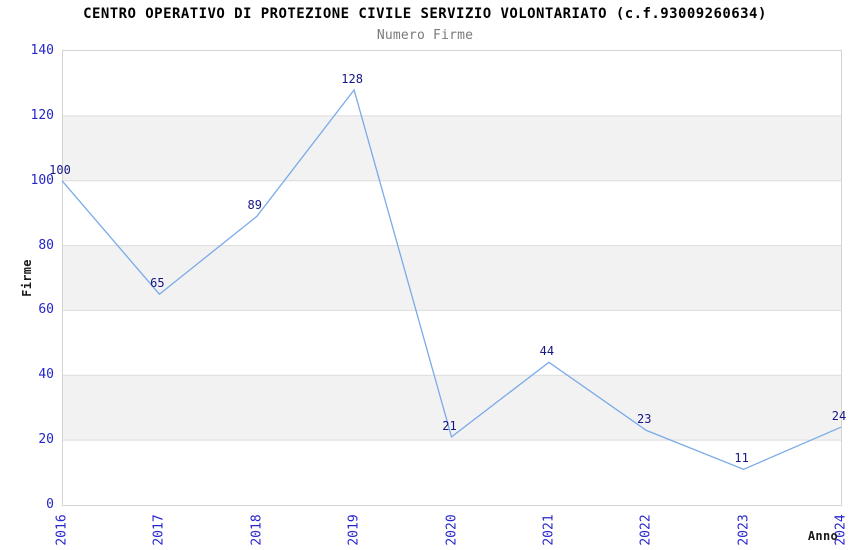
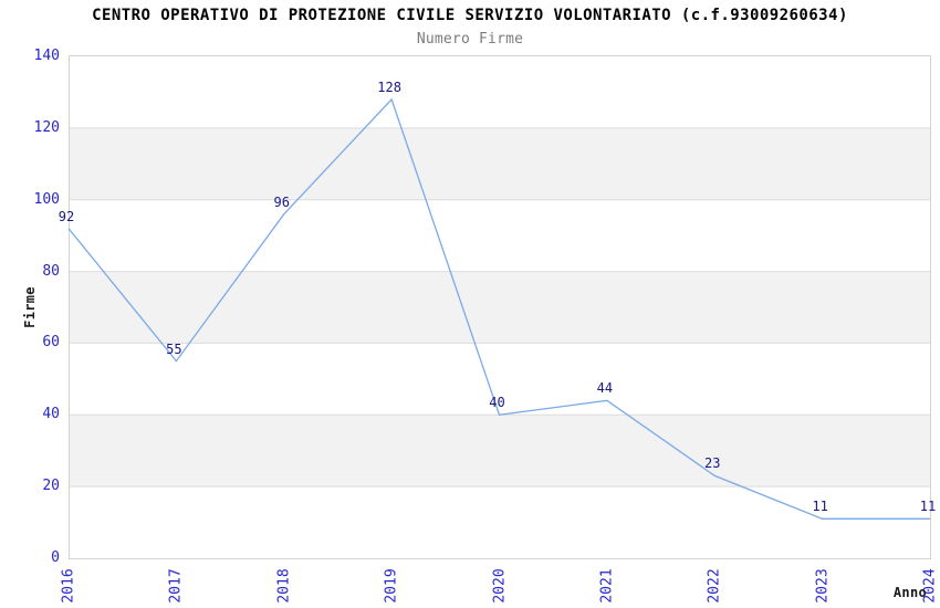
2016: 100 -> 92
2017: 65 -> 55
2018: 89 -> 96
2020: 21 -> 40
2024: 24 -> 11
